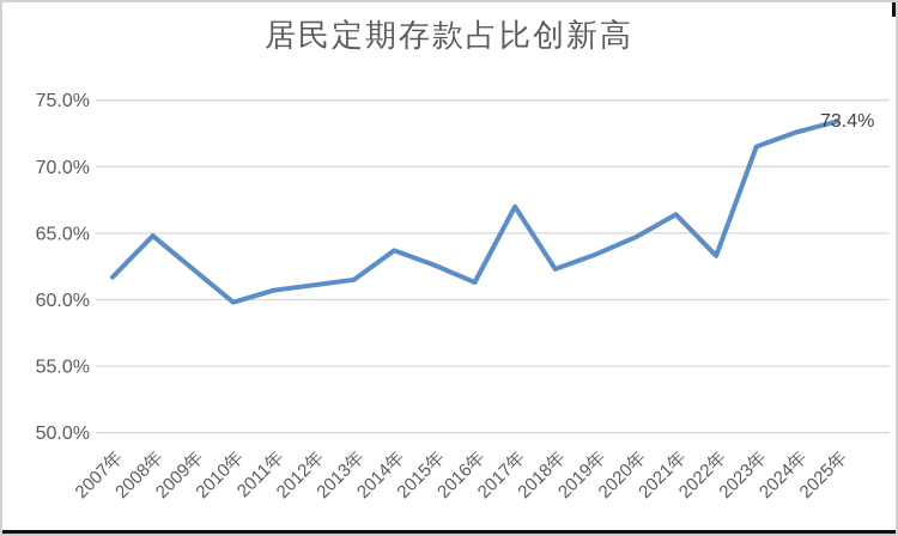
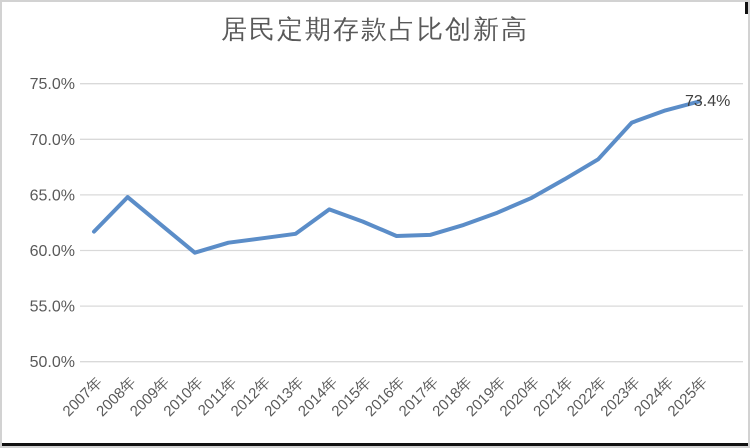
2017年: 67.0% -> 61.4%
2022年: 63.3% -> 68.2%
